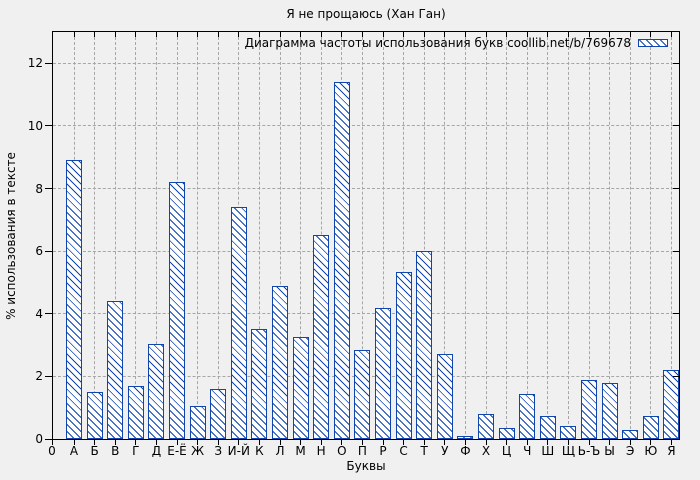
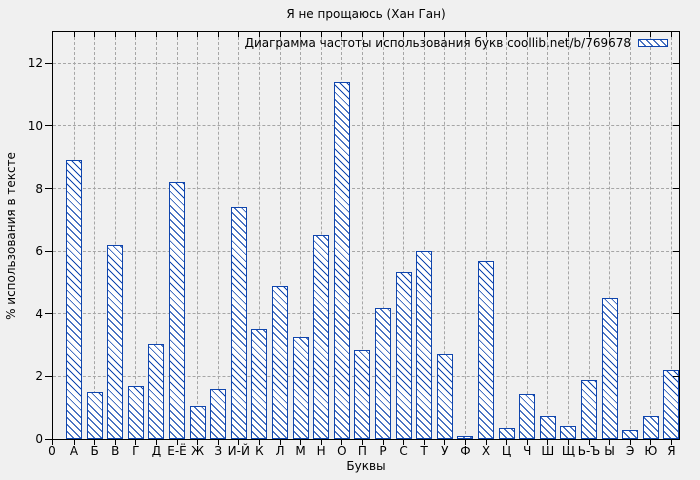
В: 4.4 -> 6.2
Х: 0.8 -> 5.7
Ы: 1.8 -> 4.5
